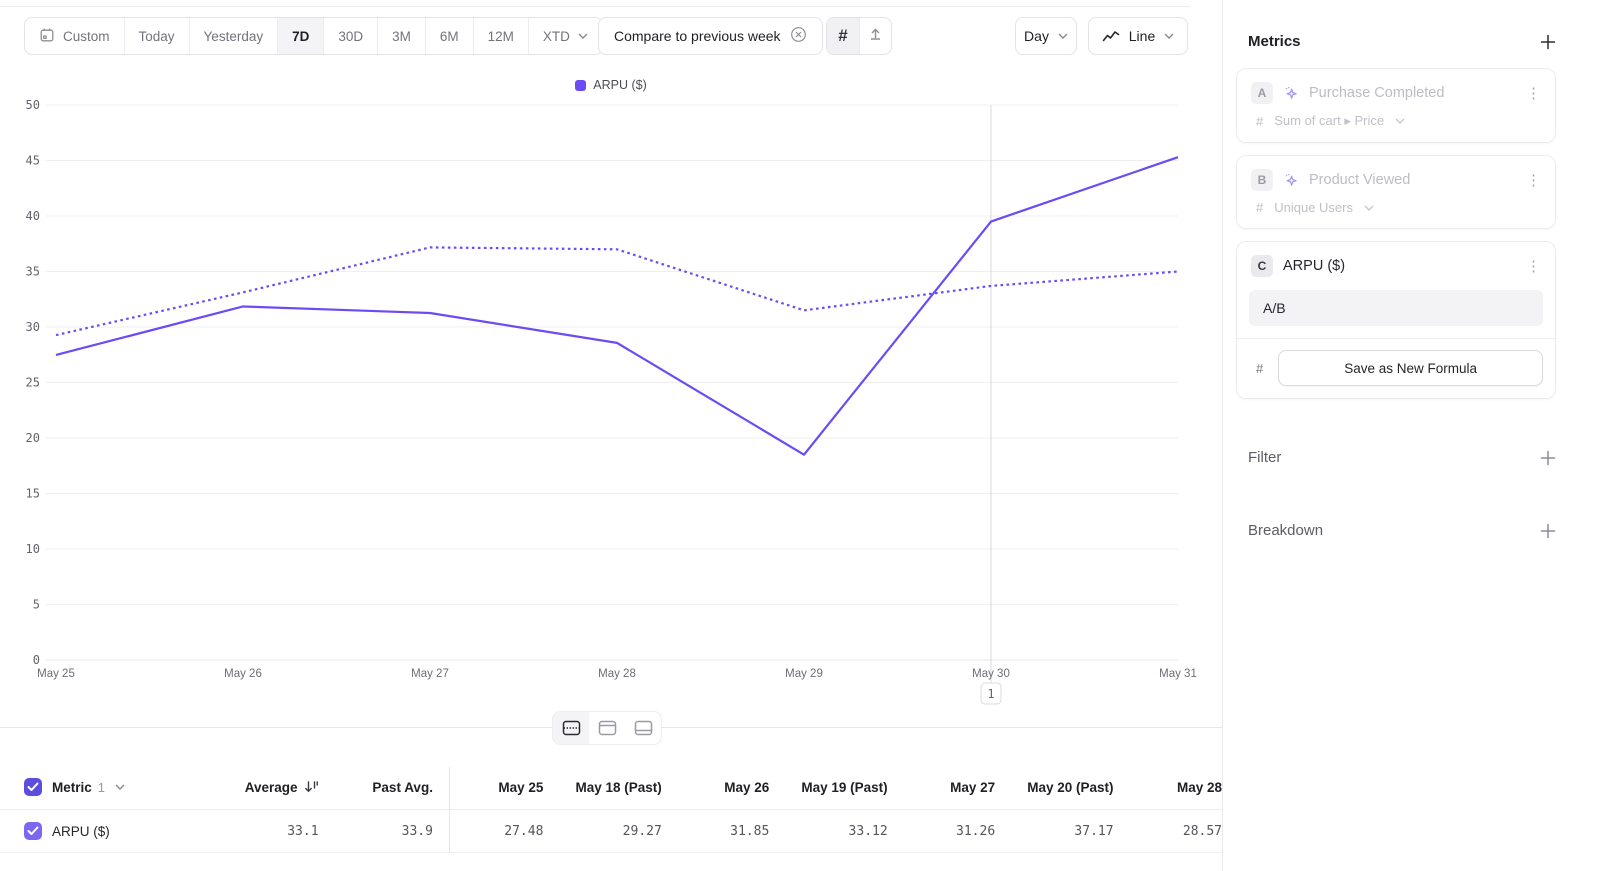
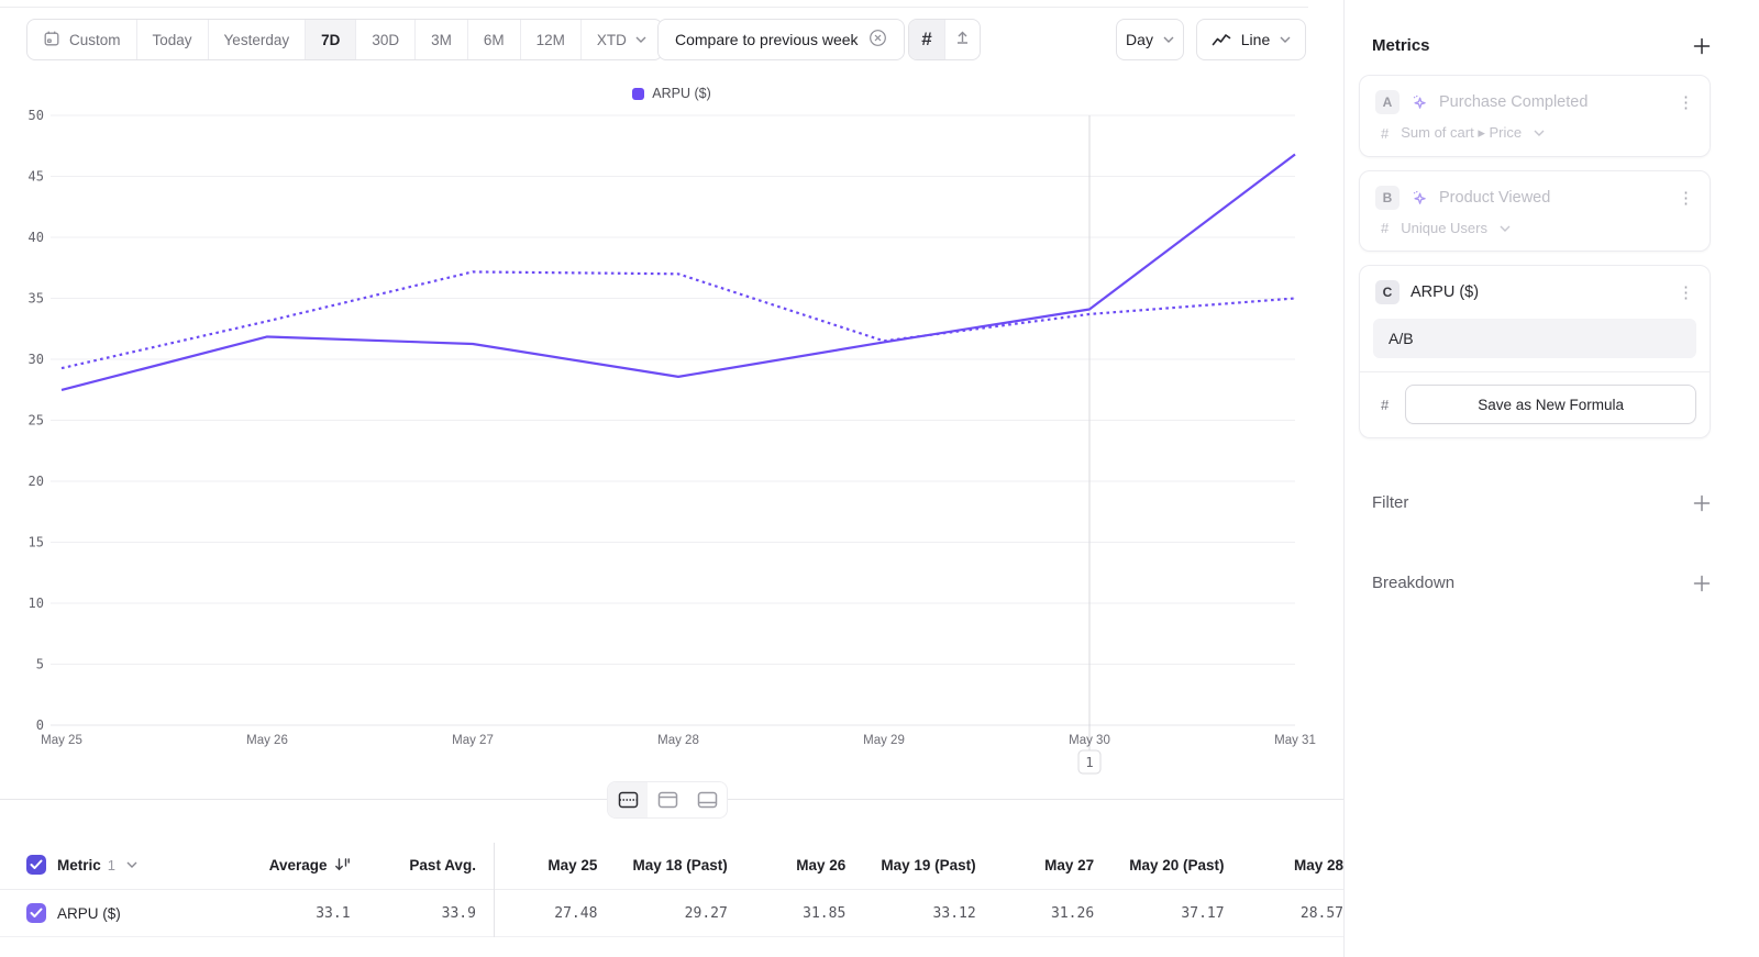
ARPU ($)/May 29: 18.5 -> 31.4
ARPU ($)/May 30: 39.5 -> 34.1
ARPU ($)/May 31: 45.3 -> 46.8
